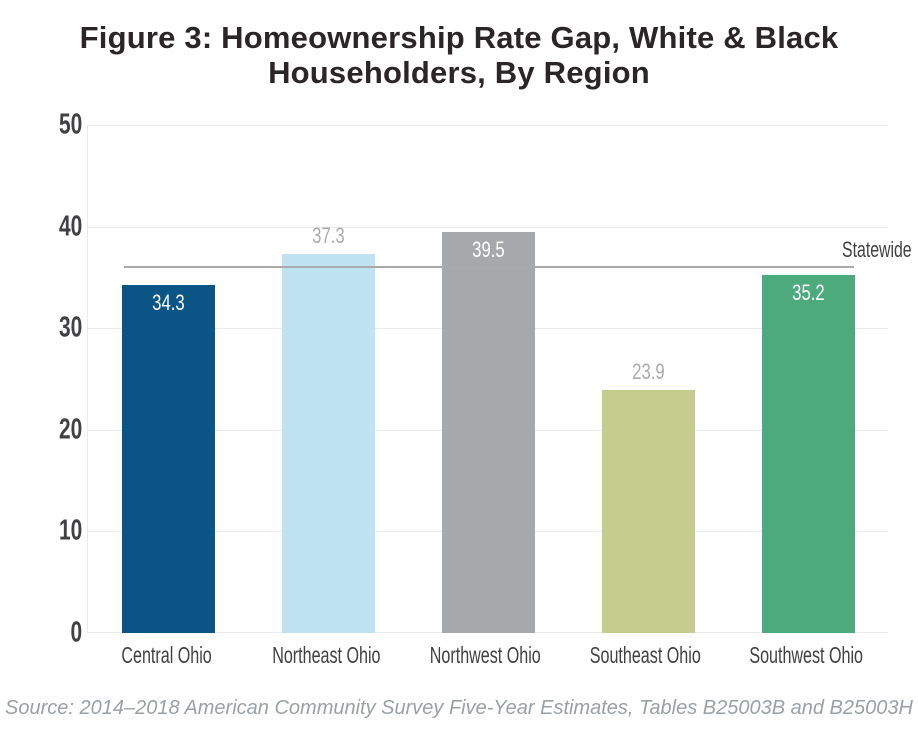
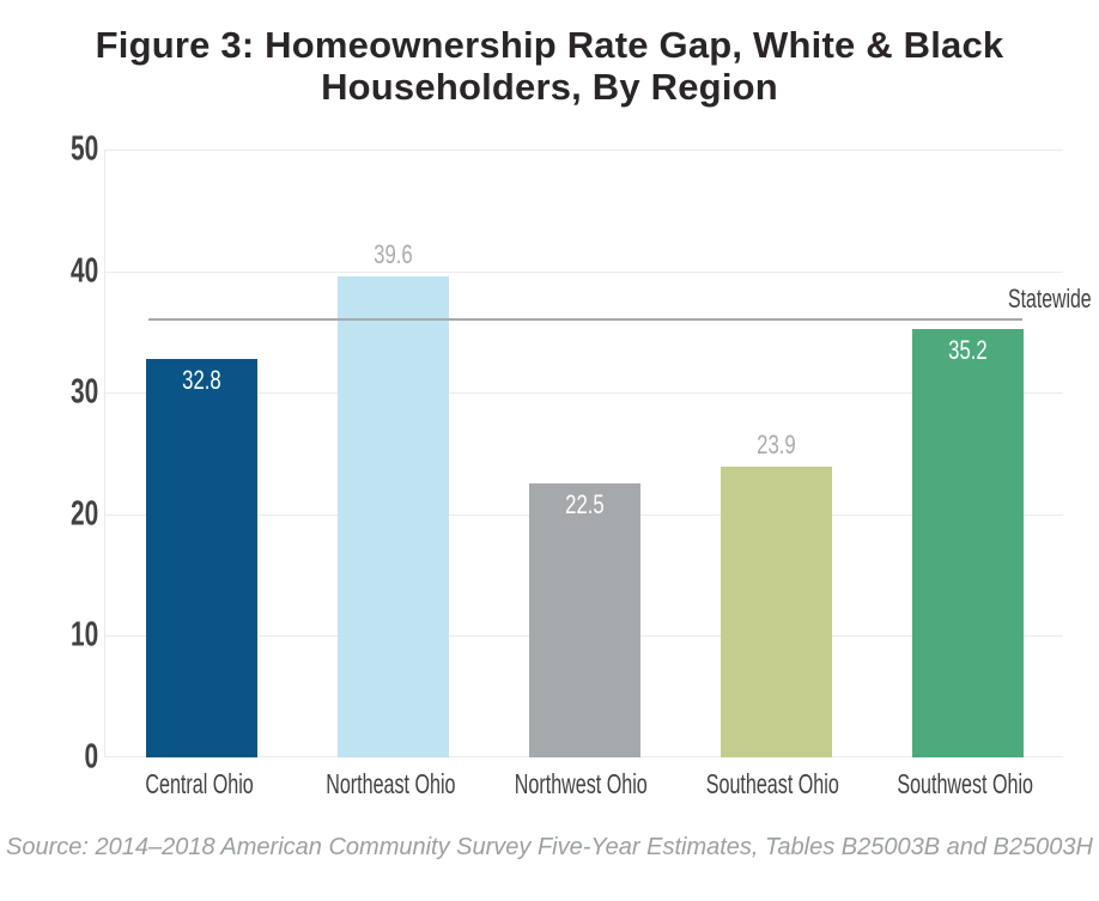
Central Ohio: 34.3 -> 32.8
Northeast Ohio: 37.3 -> 39.6
Northwest Ohio: 39.5 -> 22.5
